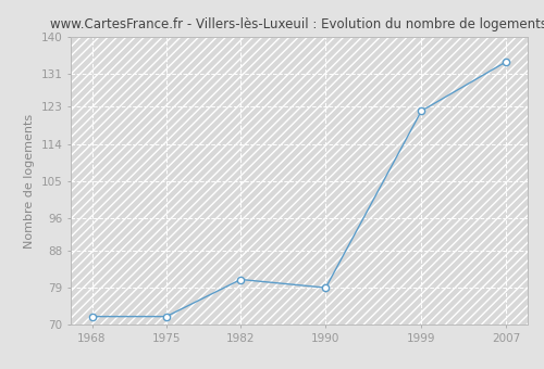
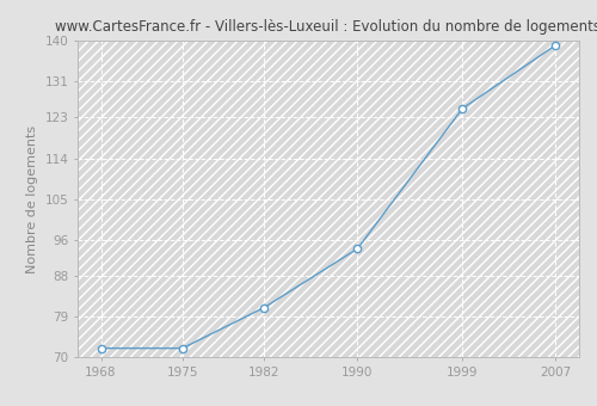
1990: 79 -> 94
1999: 122 -> 125
2007: 134 -> 139
